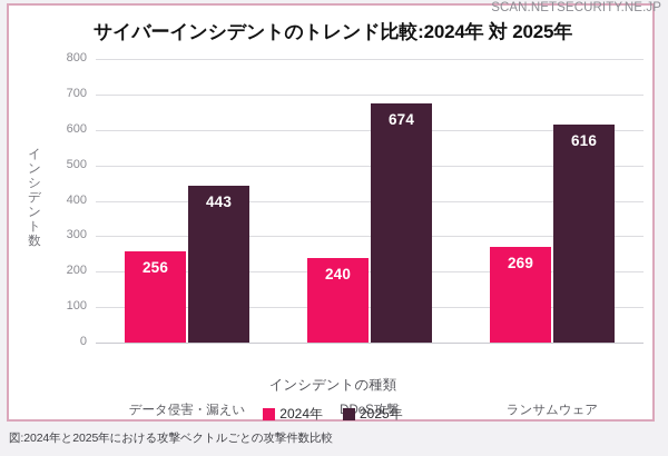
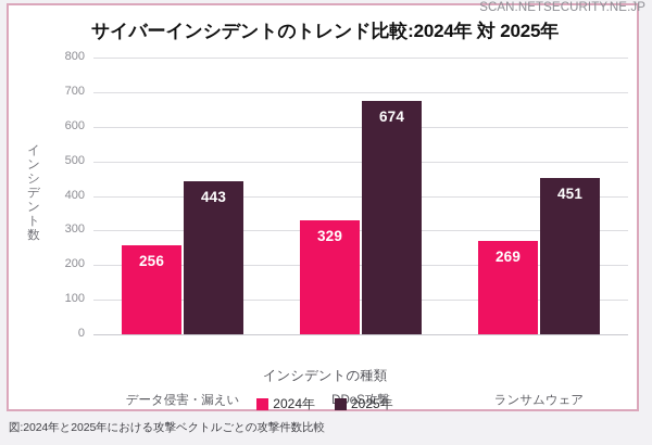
2024年/DDoS攻撃: 240 -> 329
2025年/ランサムウェア: 616 -> 451
